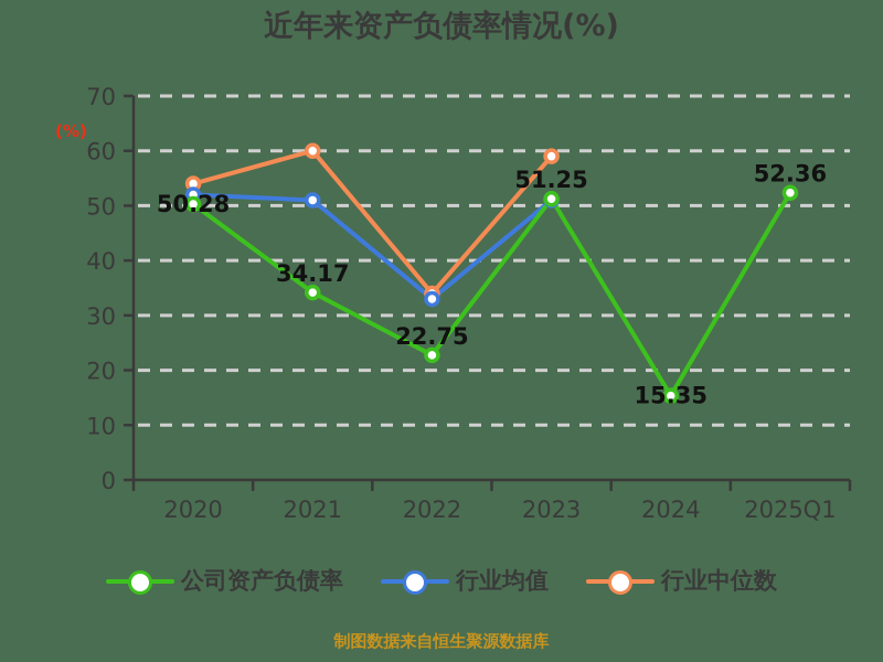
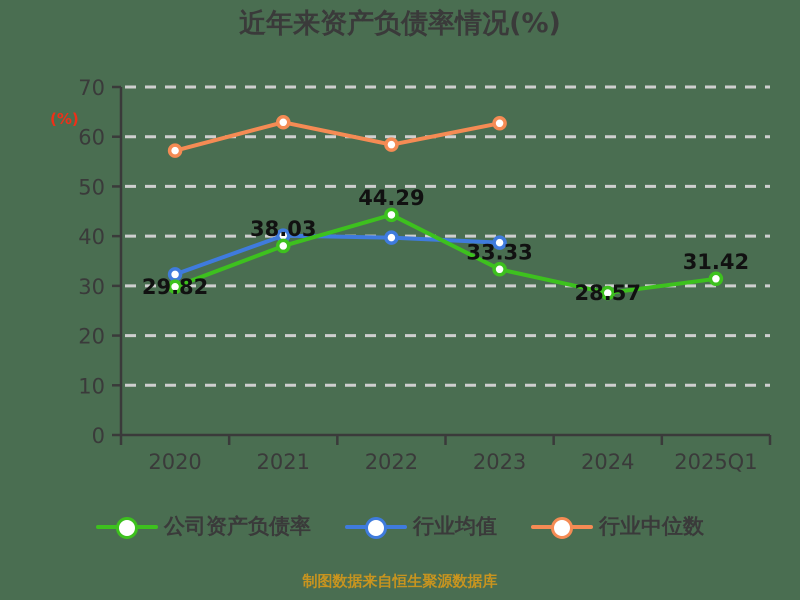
公司资产负债率/2020: 50.28 -> 29.82
行业均值/2020: 52 -> 32
行业中位数/2020: 54 -> 57
公司资产负债率/2021: 34.17 -> 38.03
行业均值/2021: 51 -> 40
行业中位数/2021: 60 -> 63
公司资产负债率/2022: 22.75 -> 44.29
行业均值/2022: 33 -> 40
行业中位数/2022: 34 -> 58
公司资产负债率/2023: 51.25 -> 33.33
行业均值/2023: 51 -> 39
行业中位数/2023: 59 -> 63
公司资产负债率/2024: 15.35 -> 28.57
公司资产负债率/2025Q1: 52.36 -> 31.42
